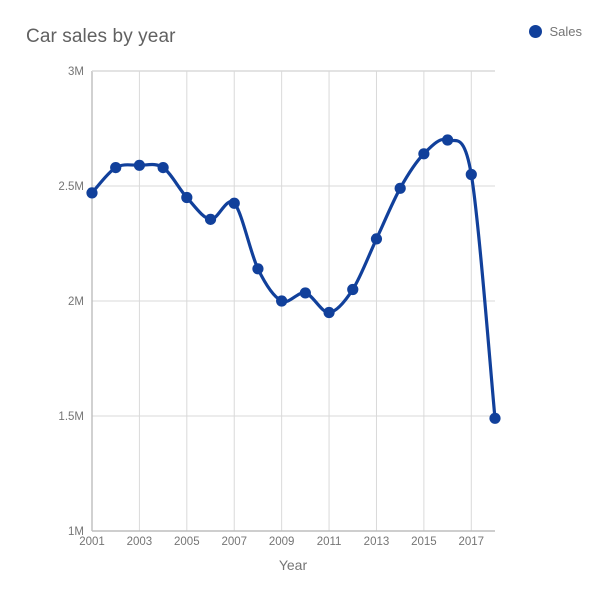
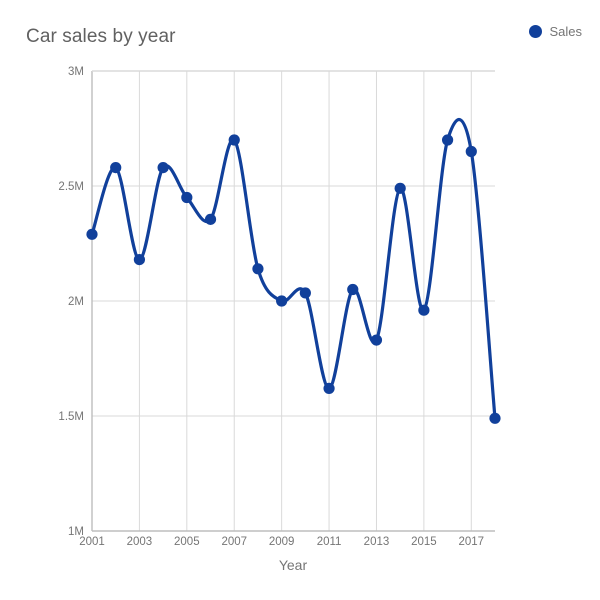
2001: 2.47M -> 2.29M
2003: 2.59M -> 2.18M
2007: 2.42M -> 2.70M
2011: 1.95M -> 1.62M
2013: 2.27M -> 1.83M
2015: 2.64M -> 1.96M
2017: 2.55M -> 2.65M
